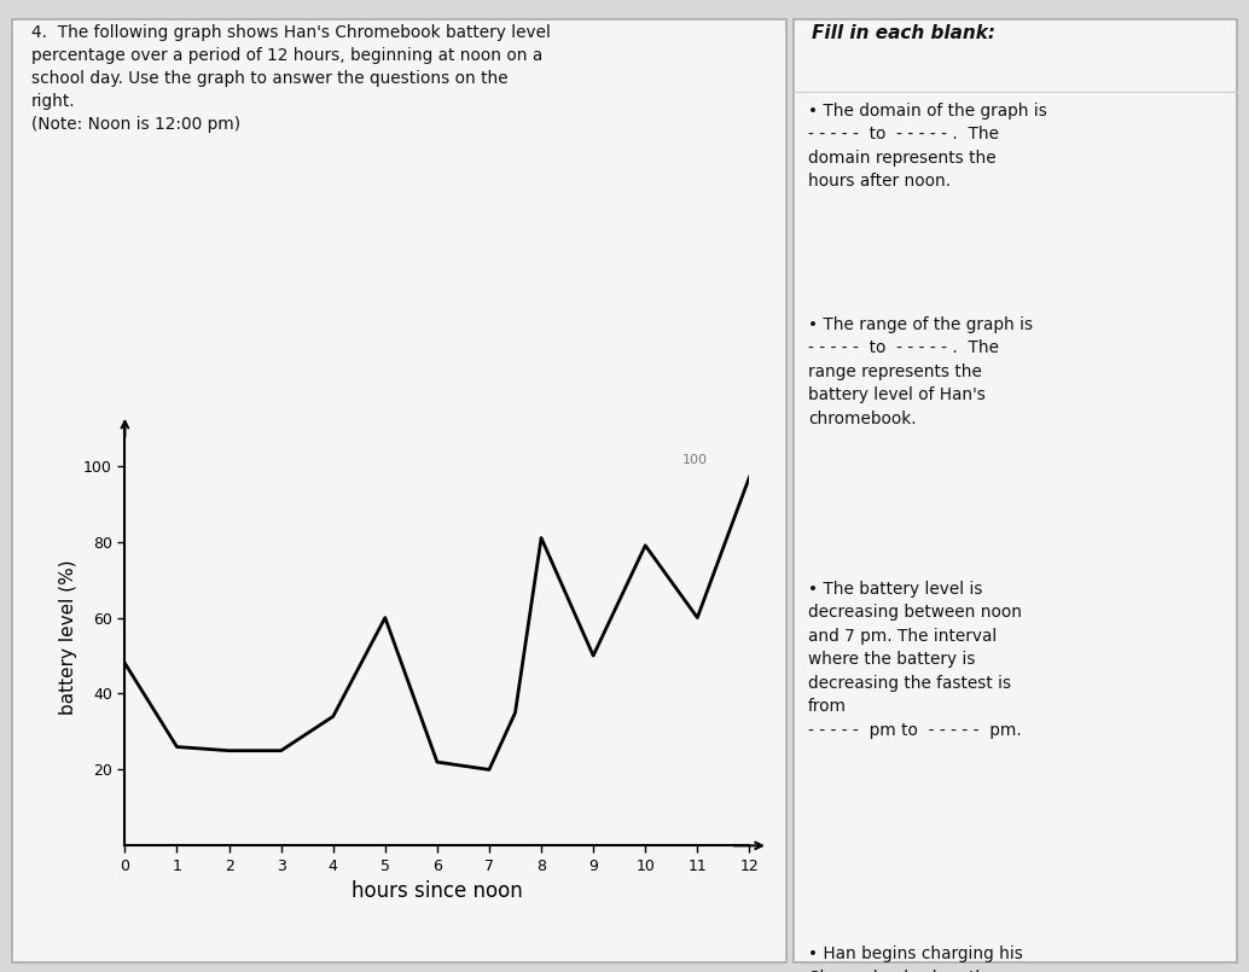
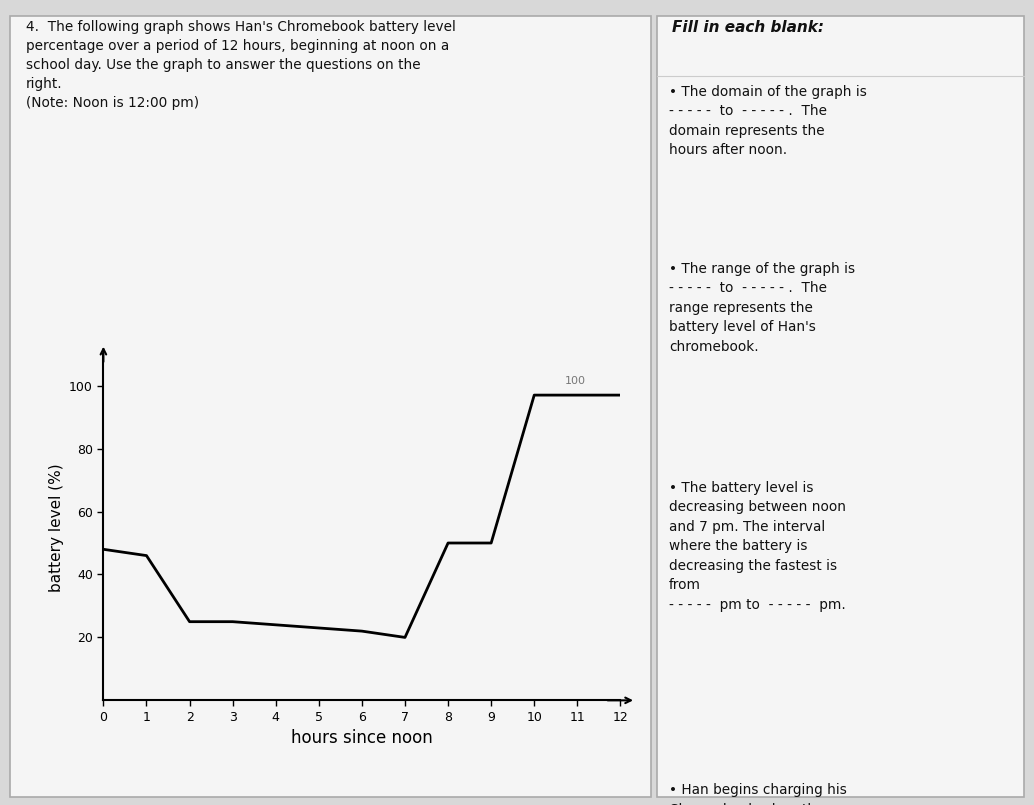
1: 26 -> 46
4: 34 -> 24
5: 60 -> 23
8: 81 -> 50
10: 79 -> 97
11: 60 -> 97
